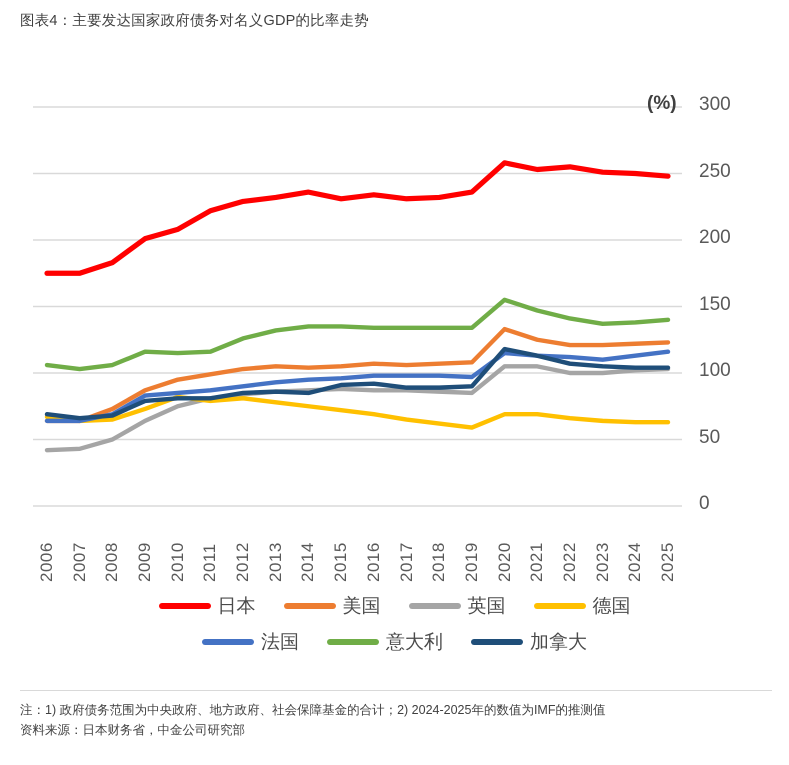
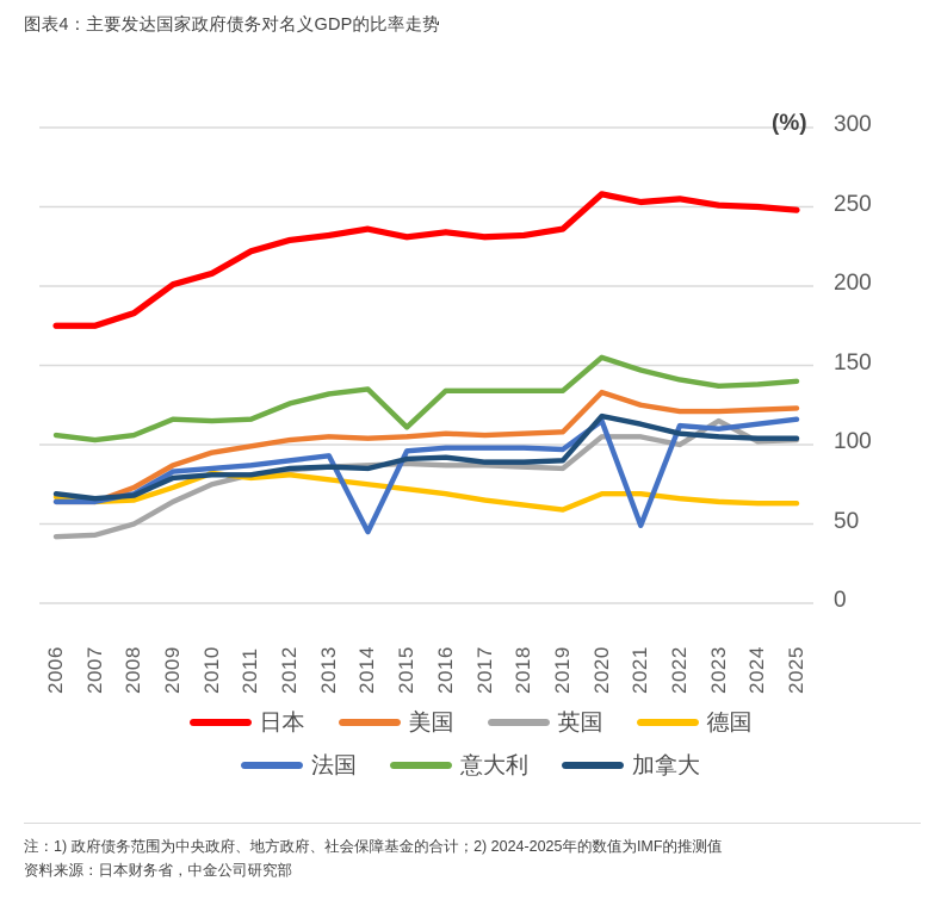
法国/2014: 95 -> 45
意大利/2015: 135 -> 111
法国/2021: 113 -> 49
英国/2023: 100 -> 115
